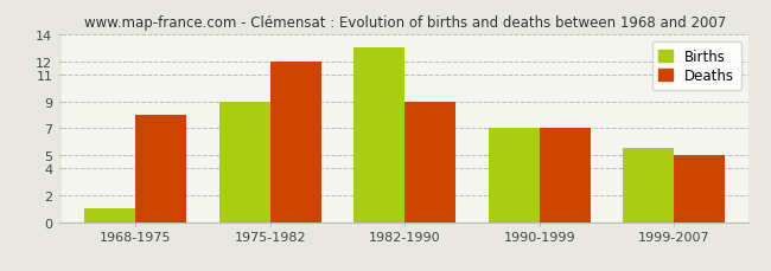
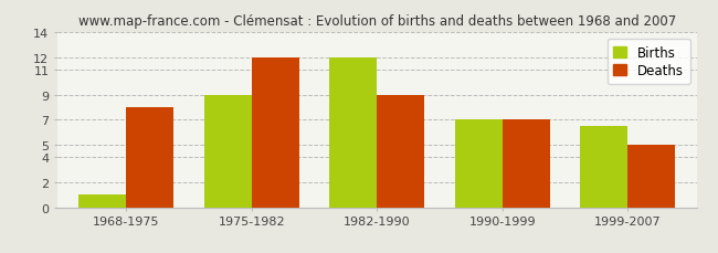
Births/1982-1990: 13.0 -> 12.0
Births/1999-2007: 5.5 -> 6.5
